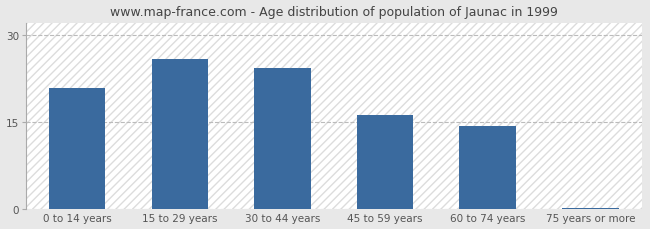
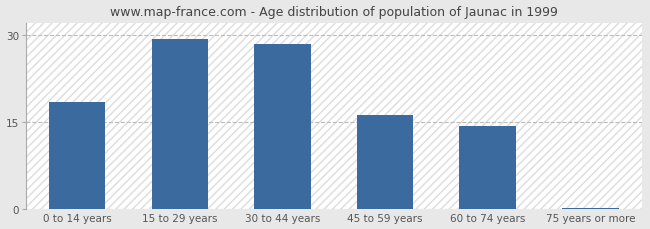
0 to 14 years: 20.8 -> 18.5
15 to 29 years: 25.8 -> 29.3
30 to 44 years: 24.2 -> 28.3
